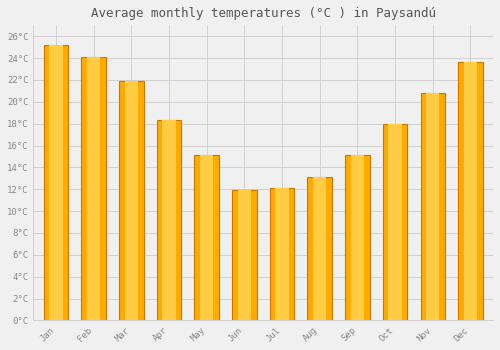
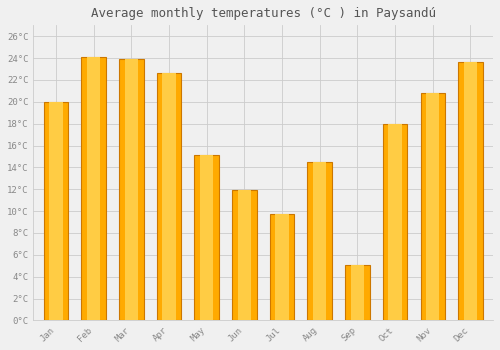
Jan: 25.2°C -> 20.0°C
Mar: 21.9°C -> 23.9°C
Apr: 18.3°C -> 22.6°C
Jul: 12.1°C -> 9.7°C
Aug: 13.1°C -> 14.5°C
Sep: 15.1°C -> 5.1°C
